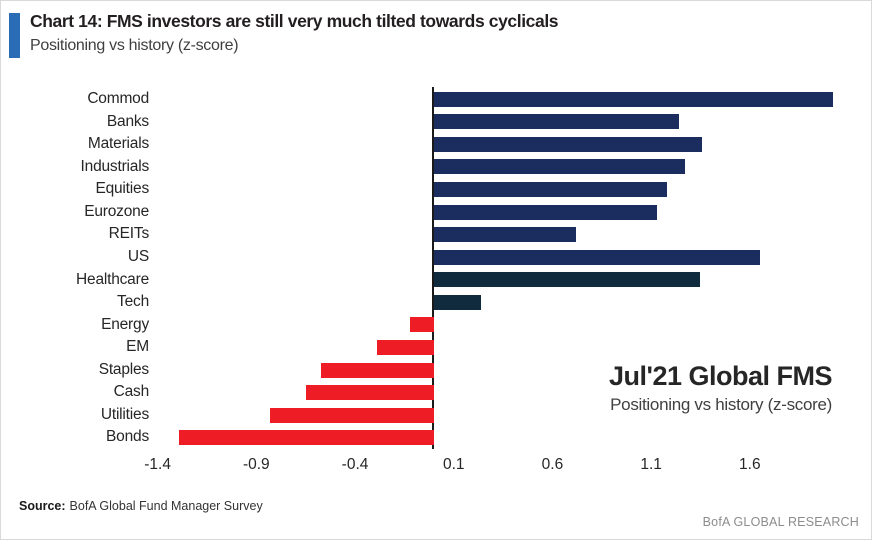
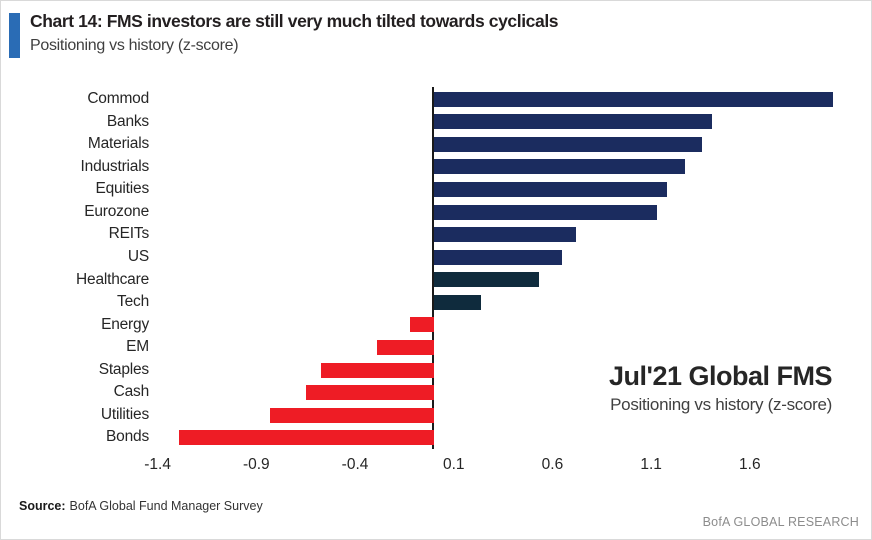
Banks: 1.24 -> 1.41
US: 1.65 -> 0.65
Healthcare: 1.35 -> 0.53
